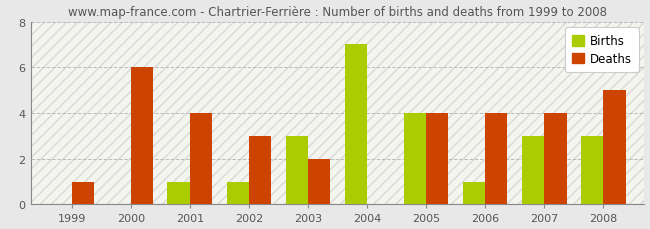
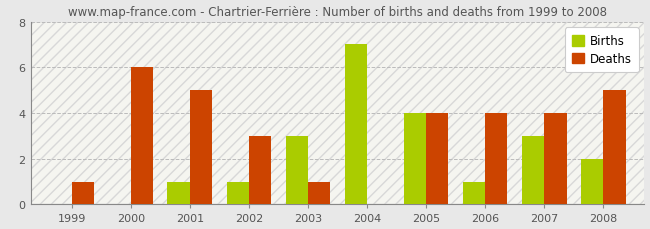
Deaths/2001: 4 -> 5
Deaths/2003: 2 -> 1
Births/2008: 3 -> 2
